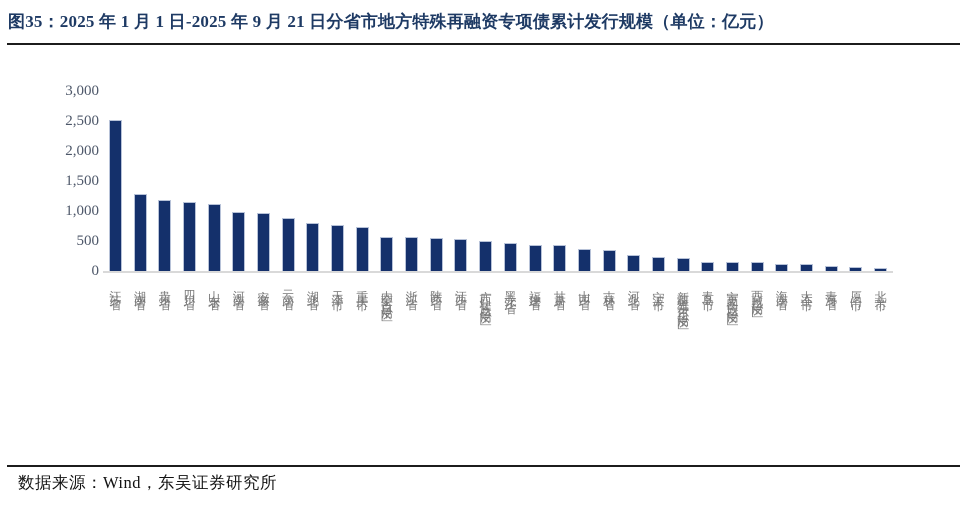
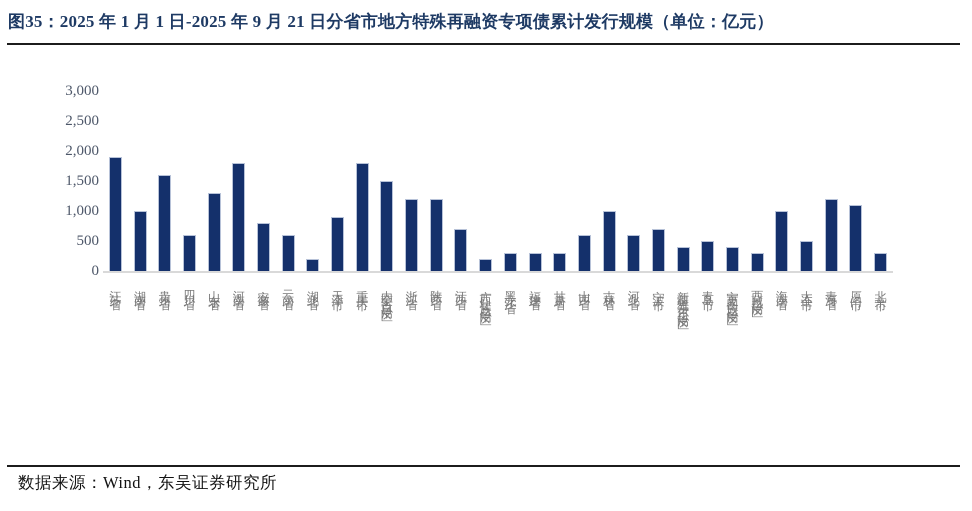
江苏省: 2500 -> 1900
湖南省: 1300 -> 1000
贵州省: 1200 -> 1600
四川省: 1100 -> 600
山东省: 1100 -> 1300
河南省: 1000 -> 1800
安徽省: 1000 -> 800
云南省: 900 -> 600
湖北省: 800 -> 200
天津市: 800 -> 900
重庆市: 700 -> 1800
内蒙古自治区: 600 -> 1500
浙江省: 600 -> 1200
陕西省: 600 -> 1200
江西省: 500 -> 700
广西壮族自治区: 500 -> 200
黑龙江省: 500 -> 300
福建省: 400 -> 300
甘肃省: 400 -> 300
山西省: 400 -> 600
吉林省: 400 -> 1000
河北省: 300 -> 600
宁波市: 200 -> 700
新疆维吾尔自治区: 200 -> 400
青岛市: 200 -> 500
宁夏回族自治区: 200 -> 400
西藏自治区: 100 -> 300
海南省: 100 -> 1000
大连市: 100 -> 500
青海省: 100 -> 1200
厦门市: 100 -> 1100
北京市: 100 -> 300
